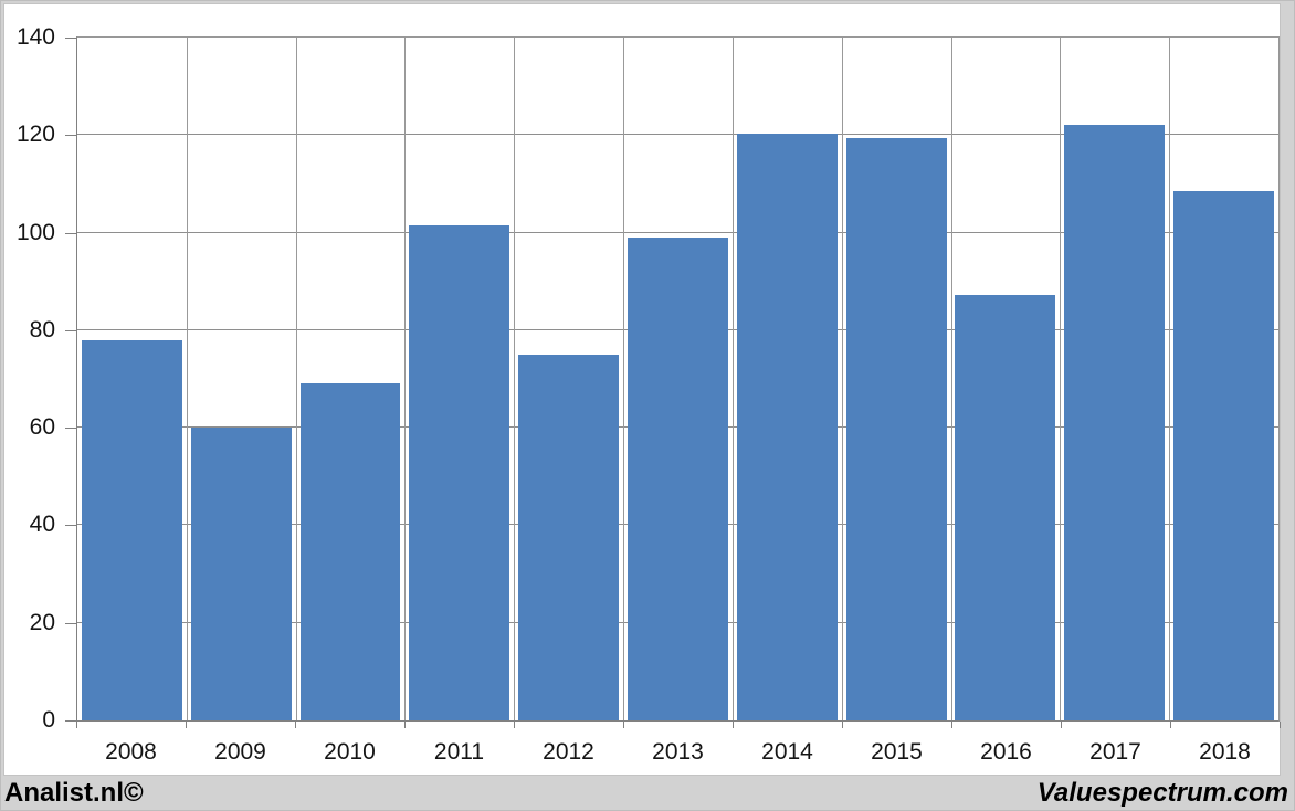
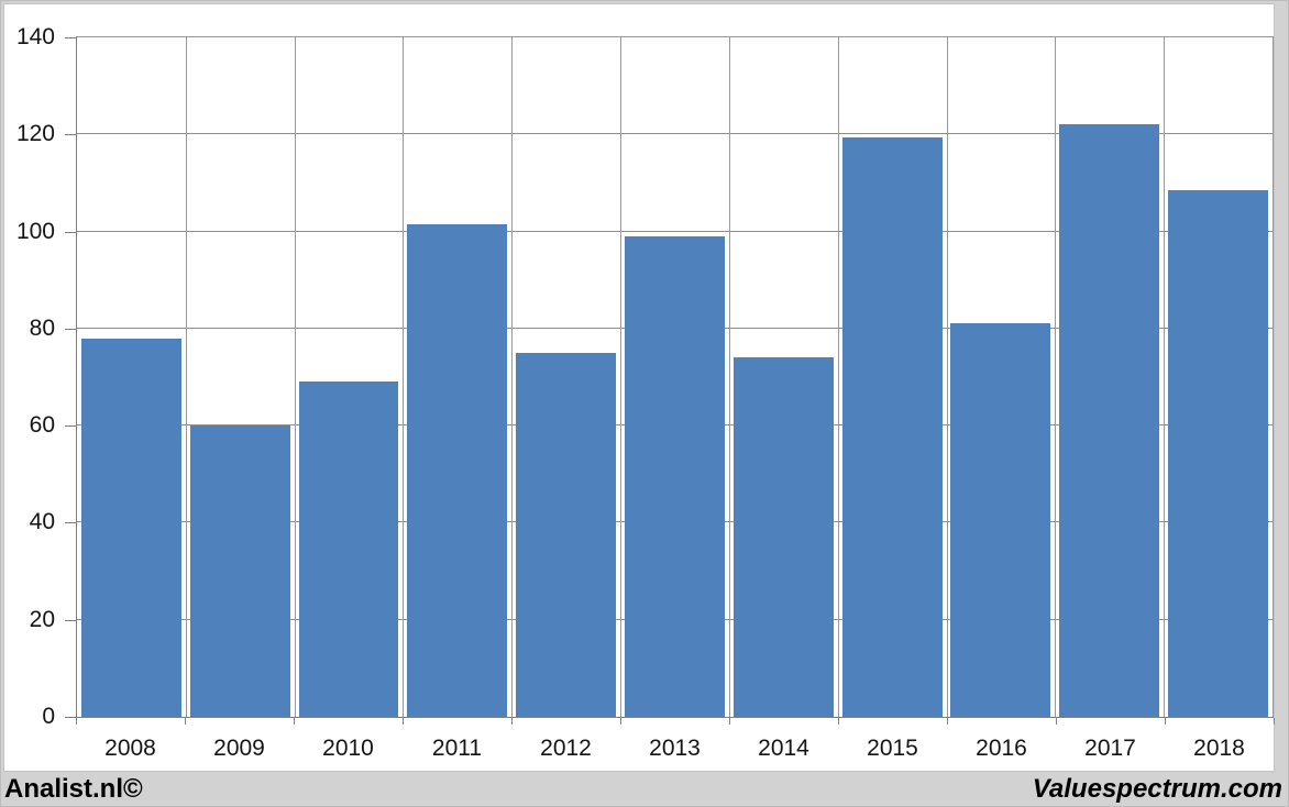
2014: 120 -> 74
2016: 87 -> 81
